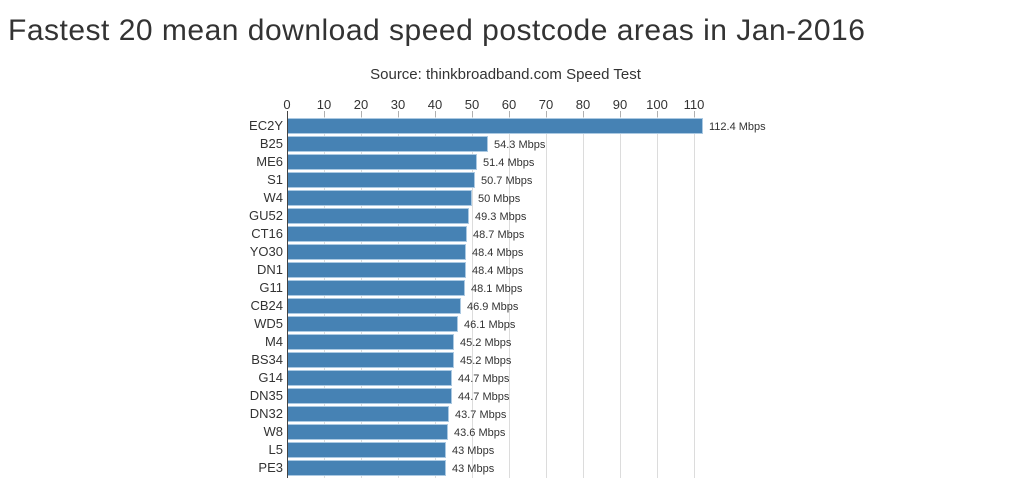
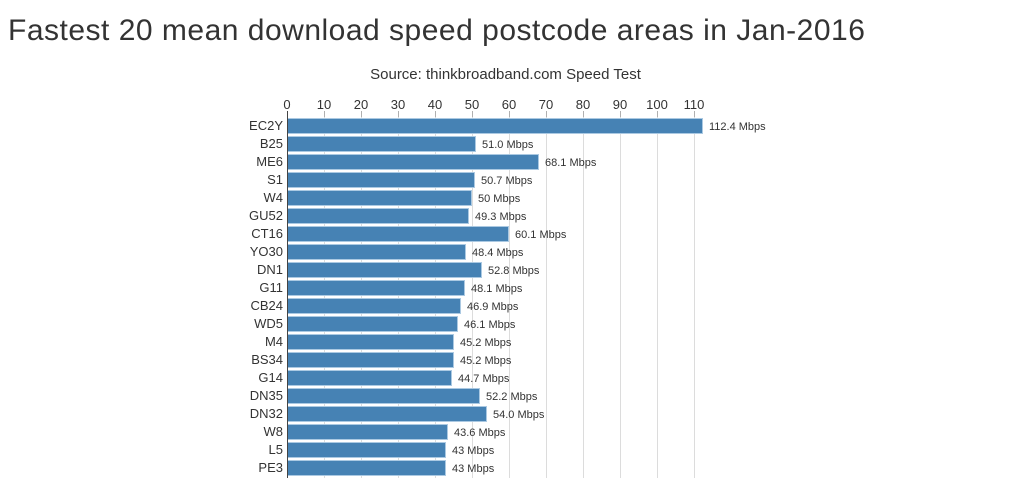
B25: 54.3 -> 51.0
ME6: 51.4 -> 68.1
CT16: 48.7 -> 60.1
DN1: 48.4 -> 52.8
DN35: 44.7 -> 52.2
DN32: 43.7 -> 54.0
